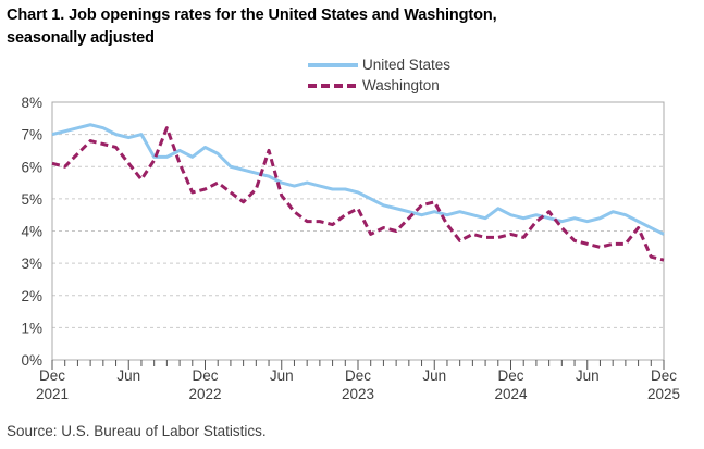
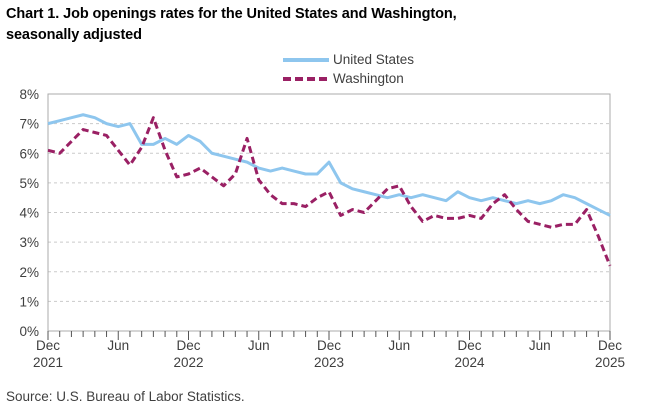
United States/Dec 2023: 5.2% -> 5.7%
Washington/Dec 2025: 3.1% -> 2.2%
